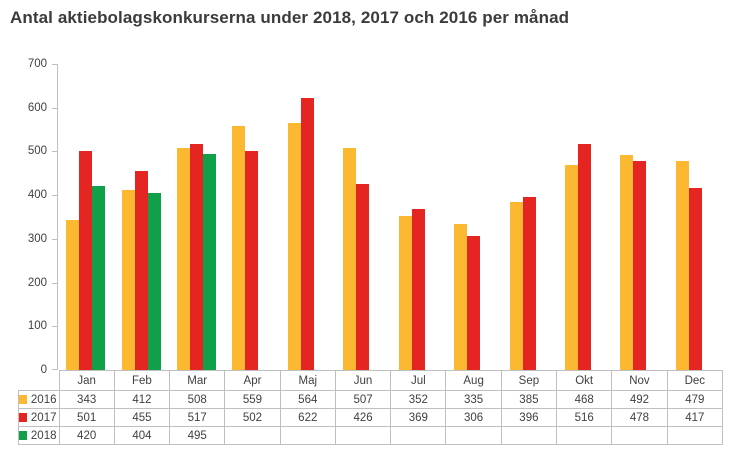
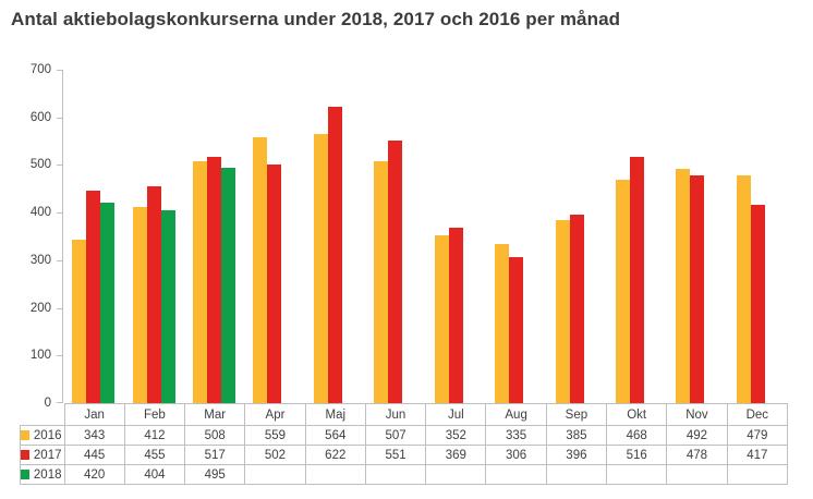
2017/Jan: 501 -> 445
2017/Jun: 426 -> 551
